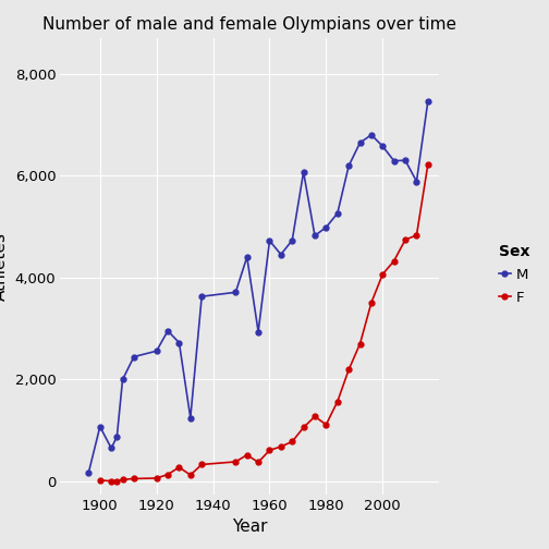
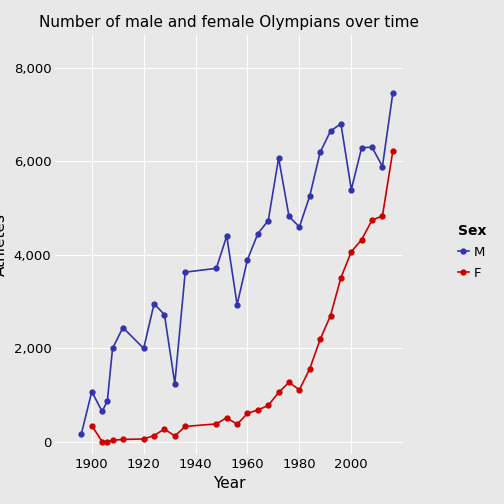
F/1900: 20 -> 350
M/1920: 2,560 -> 2,000
M/1960: 4,730 -> 3,900
M/1980: 4,990 -> 4,600
M/2000: 6,580 -> 5,400
